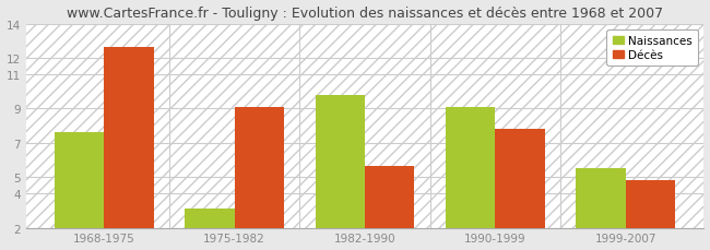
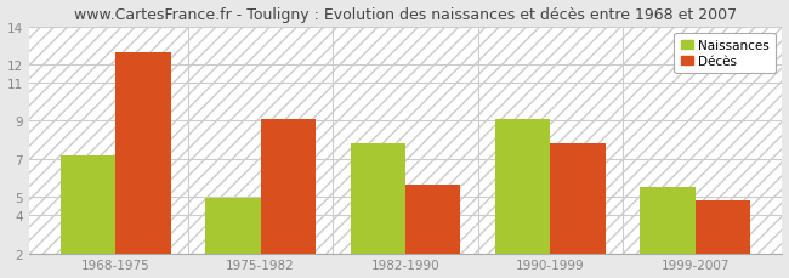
Naissances/1968-1975: 7.6 -> 7.2
Naissances/1975-1982: 3.1 -> 4.9
Naissances/1982-1990: 9.8 -> 7.8
